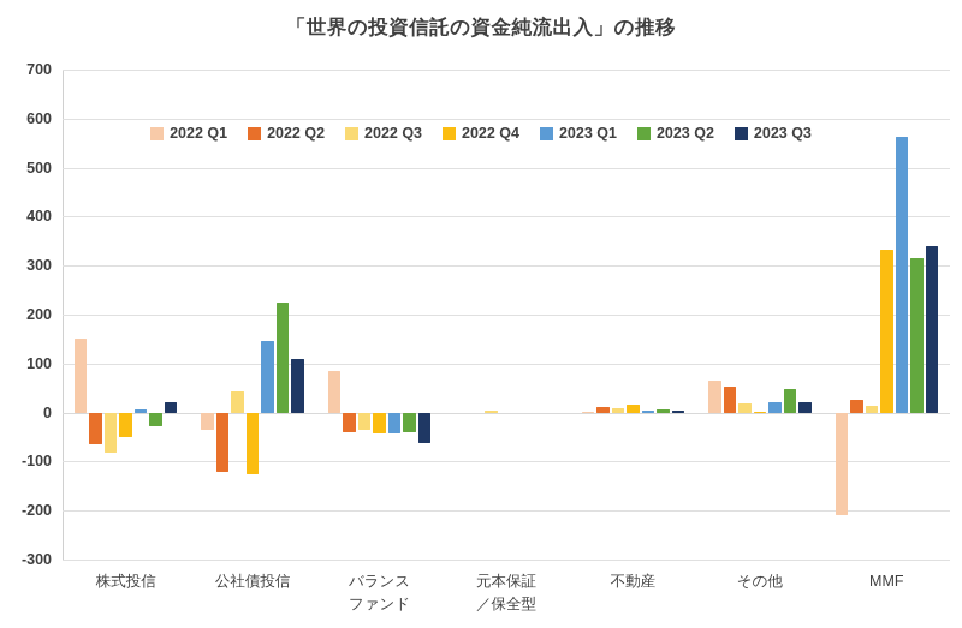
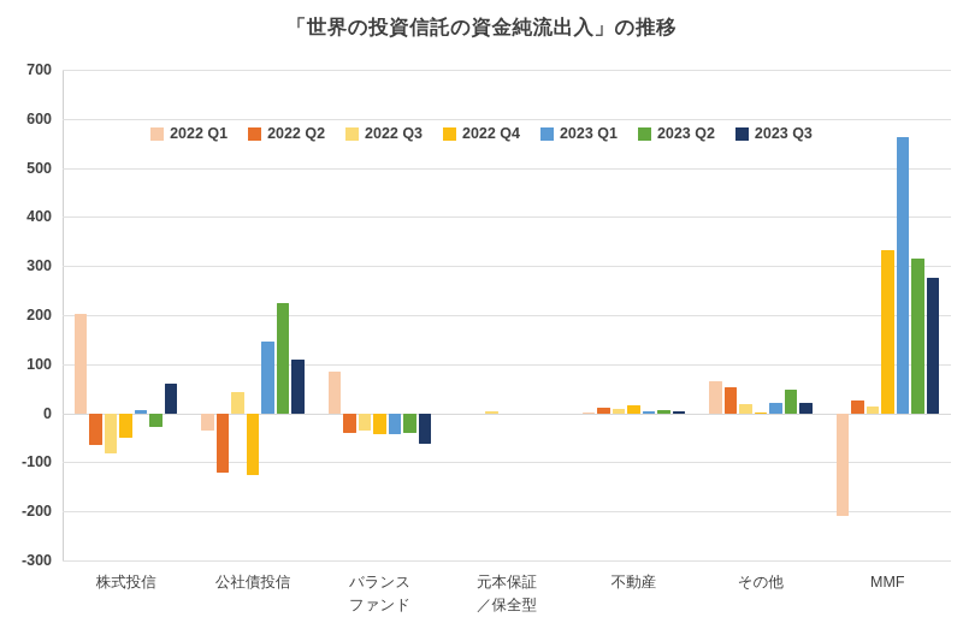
2022 Q1/株式投信: 150 -> 200
2023 Q3/株式投信: 20 -> 60
2023 Q3/MMF: 340 -> 280
